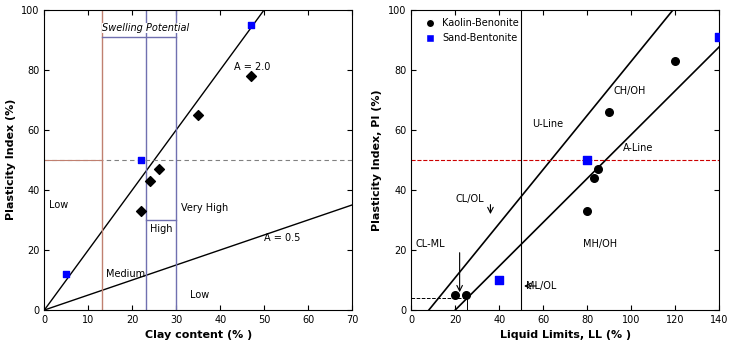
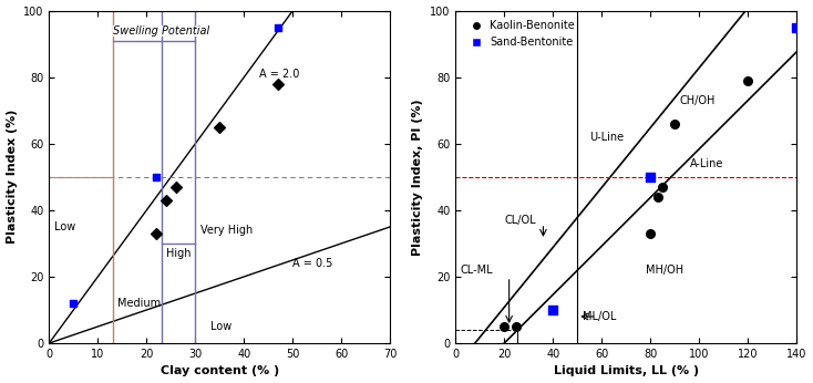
Kaolin-Benonite/120: 83 -> 79
Sand-Bentonite/140: 91 -> 95
